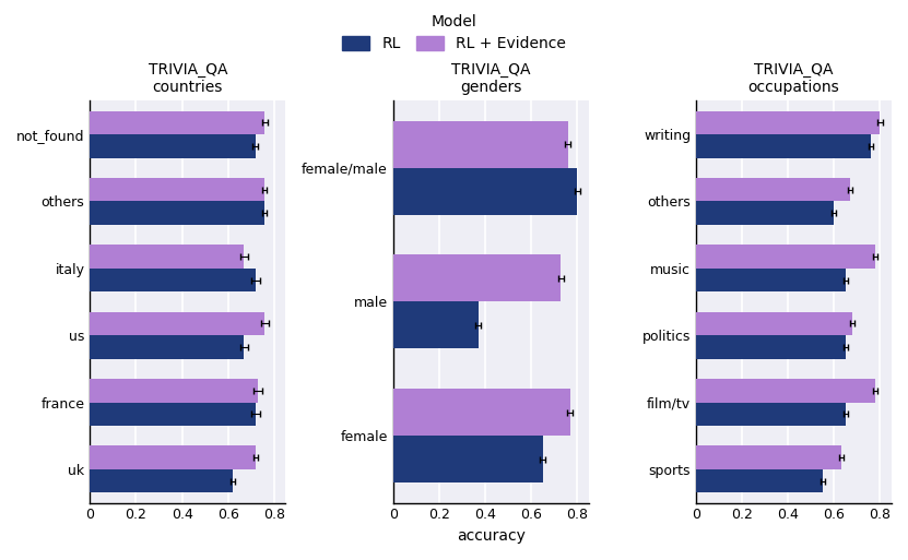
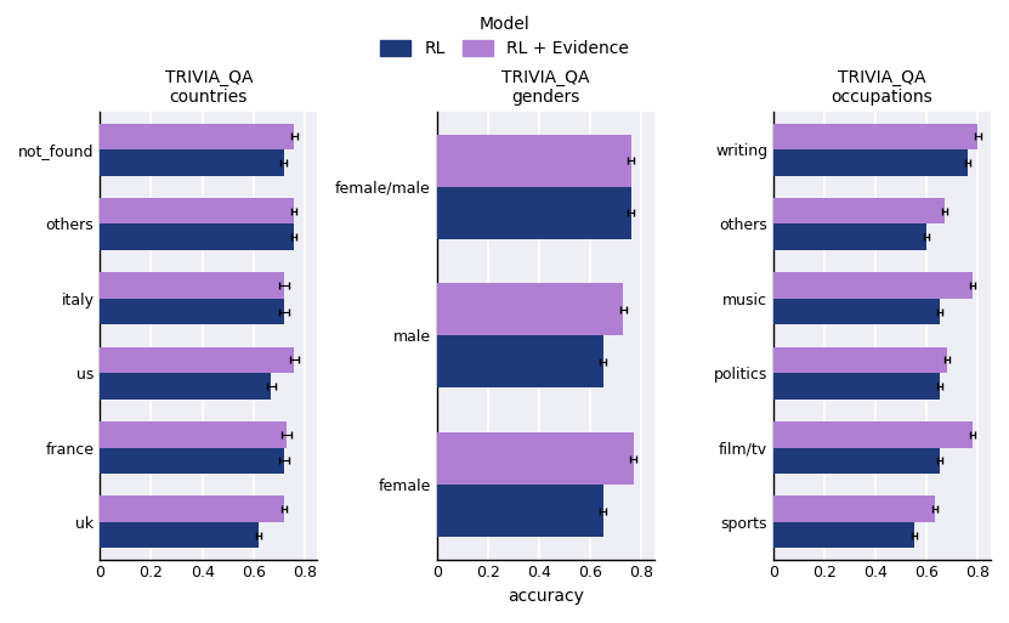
TRIVIA_QA countries/RL + Evidence/italy: 0.67 -> 0.72
TRIVIA_QA genders/RL/female/male: 0.80 -> 0.76
TRIVIA_QA genders/RL/male: 0.37 -> 0.65
